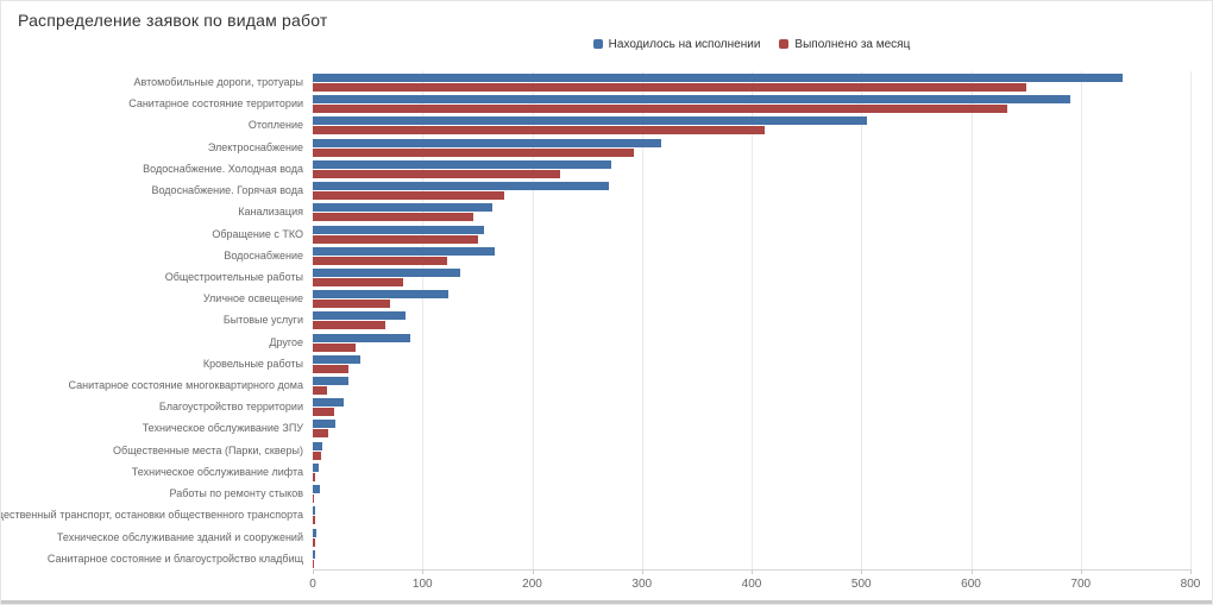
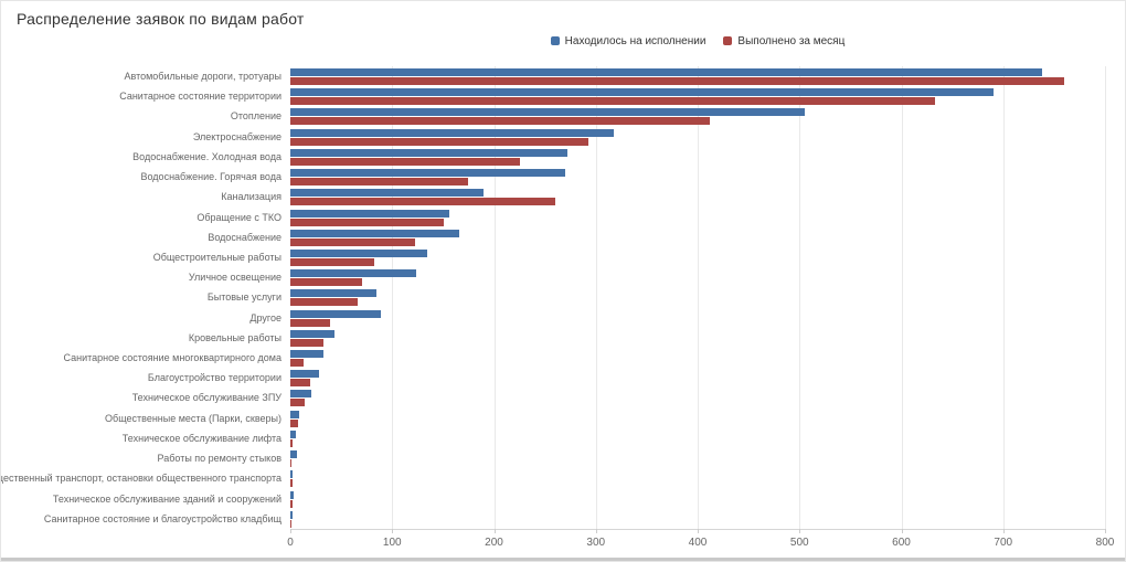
Выполнено за месяц/Автомобильные дороги, тротуары: 650 -> 760
Находилось на исполнении/Канализация: 160 -> 190
Выполнено за месяц/Канализация: 150 -> 260
